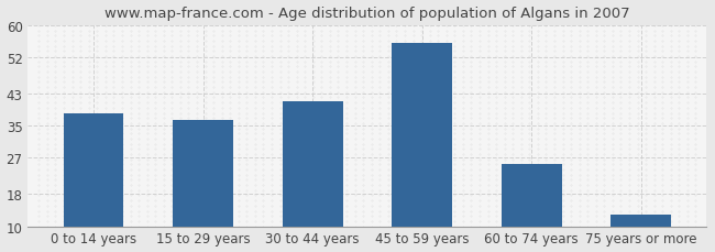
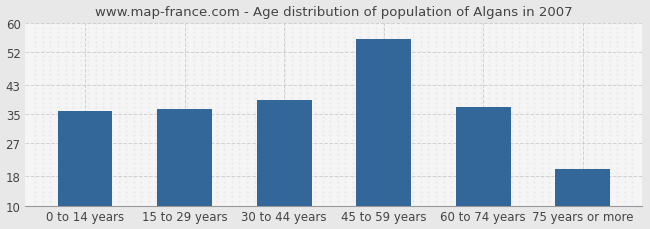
0 to 14 years: 38.0 -> 36.0
30 to 44 years: 41.0 -> 39.0
60 to 74 years: 25.5 -> 37.0
75 years or more: 13.0 -> 20.0
